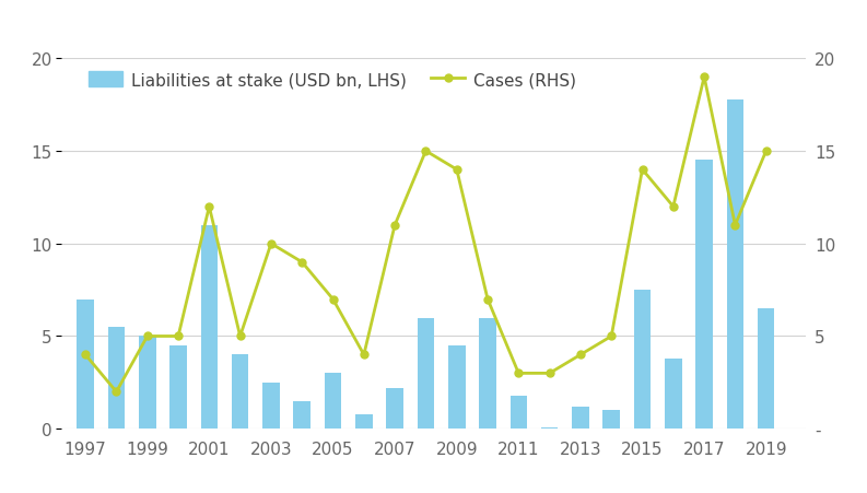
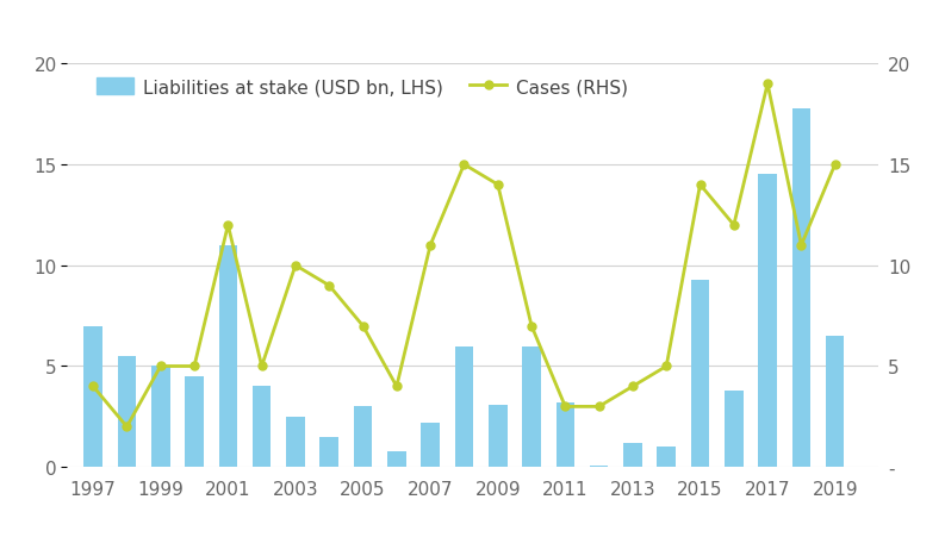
Liabilities at stake (USD bn, LHS)/2009: 4.5 -> 3.1
Liabilities at stake (USD bn, LHS)/2011: 1.8 -> 3.2
Liabilities at stake (USD bn, LHS)/2015: 7.5 -> 9.3
